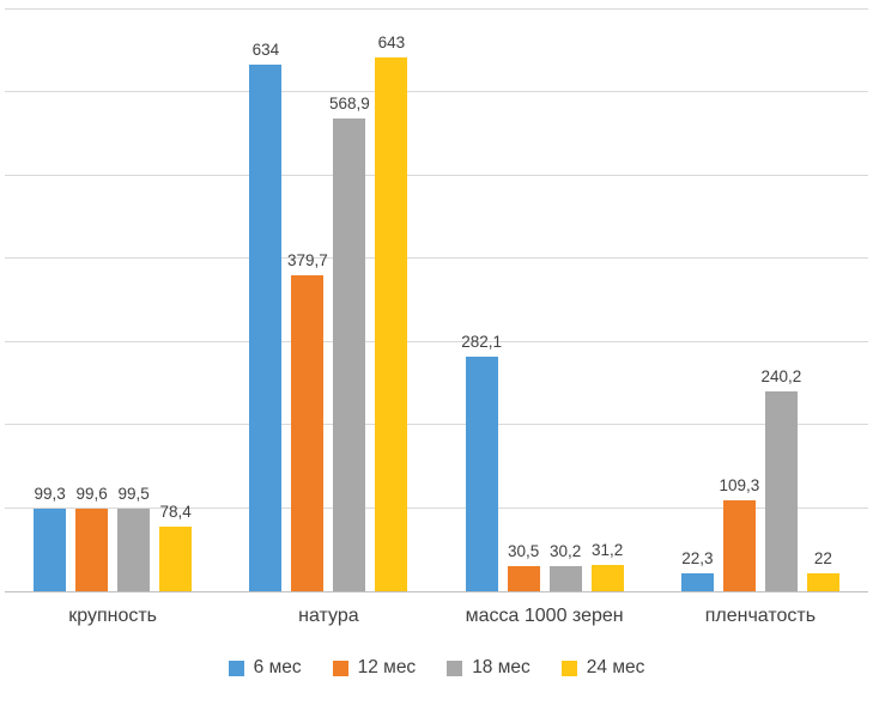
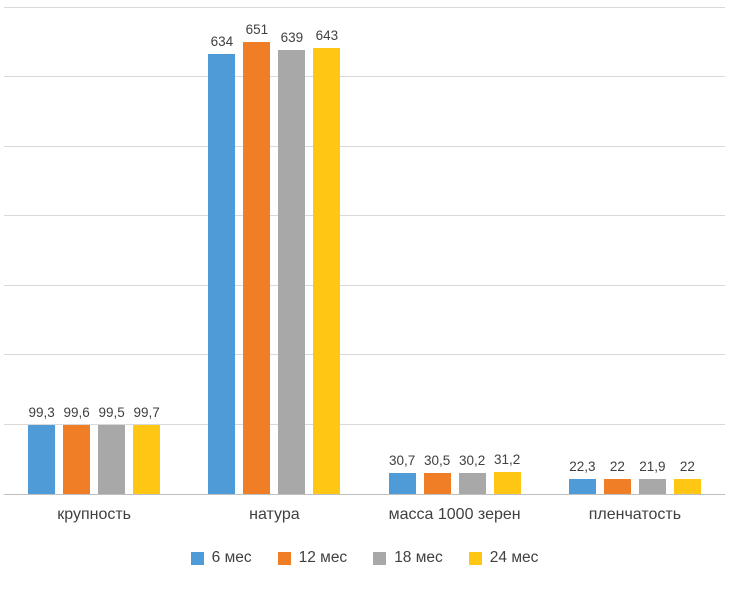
24 мес/крупность: 78,4 -> 99,7
12 мес/натура: 379,7 -> 651
18 мес/натура: 568,9 -> 639
6 мес/масса 1000 зерен: 282,1 -> 30,7
12 мес/пленчатость: 109,3 -> 22
18 мес/пленчатость: 240,2 -> 21,9
